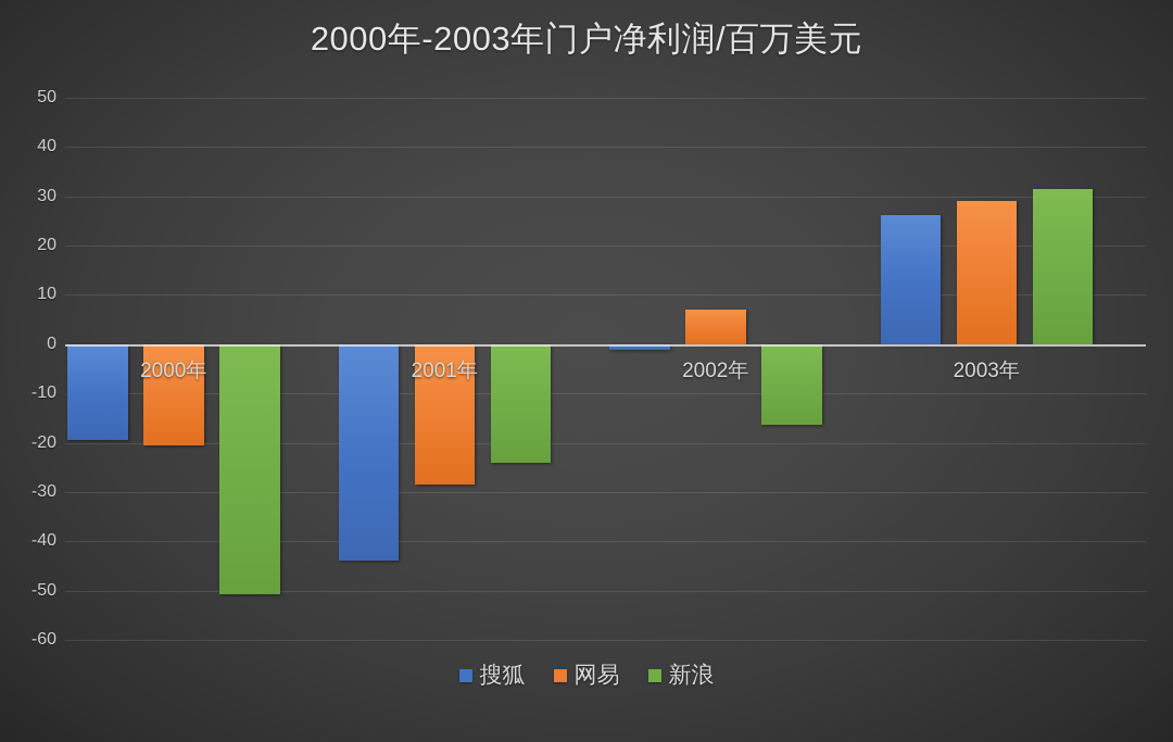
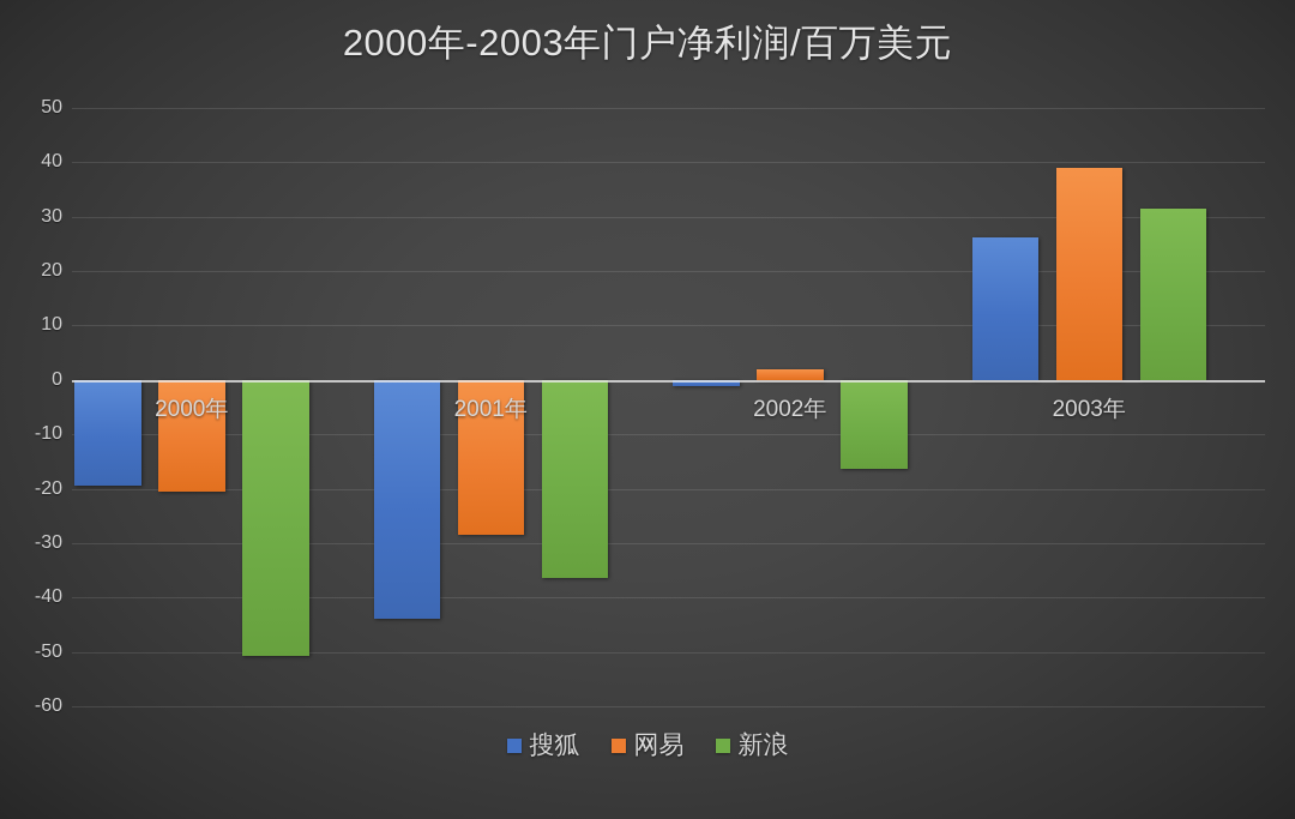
新浪/2001年: -24 -> -36
网易/2002年: 7 -> 2
网易/2003年: 29 -> 39
